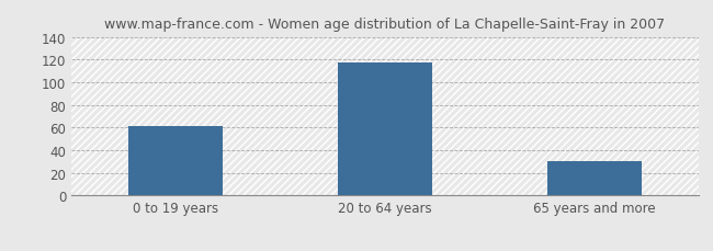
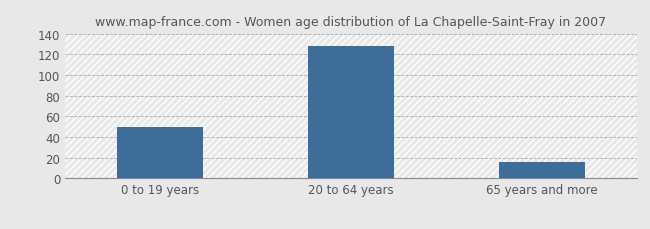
0 to 19 years: 61 -> 50
20 to 64 years: 117 -> 128
65 years and more: 30 -> 16
